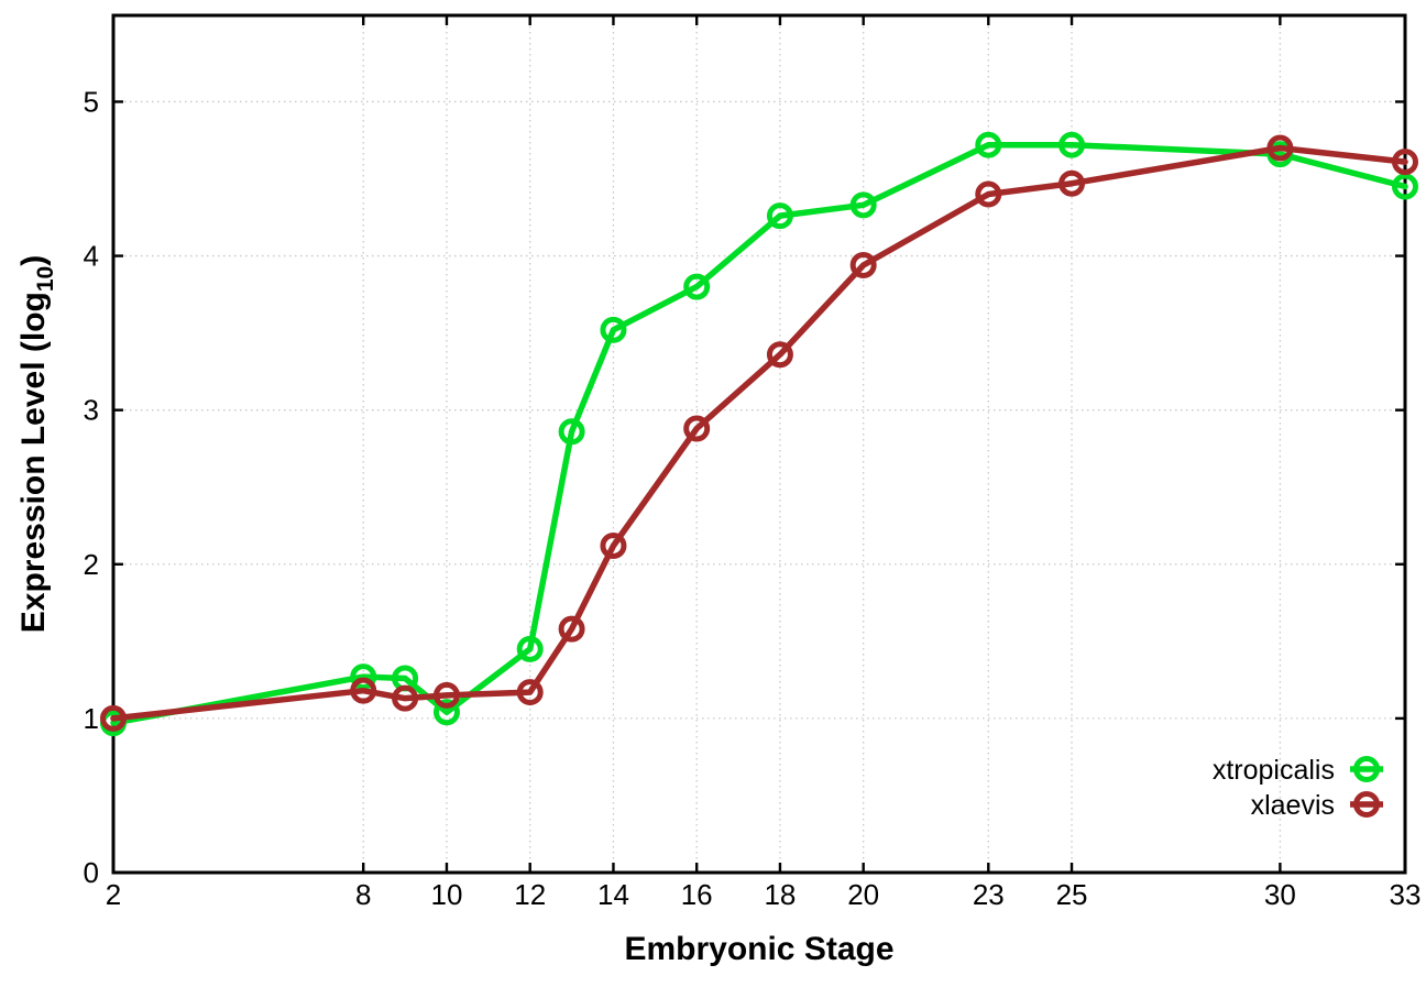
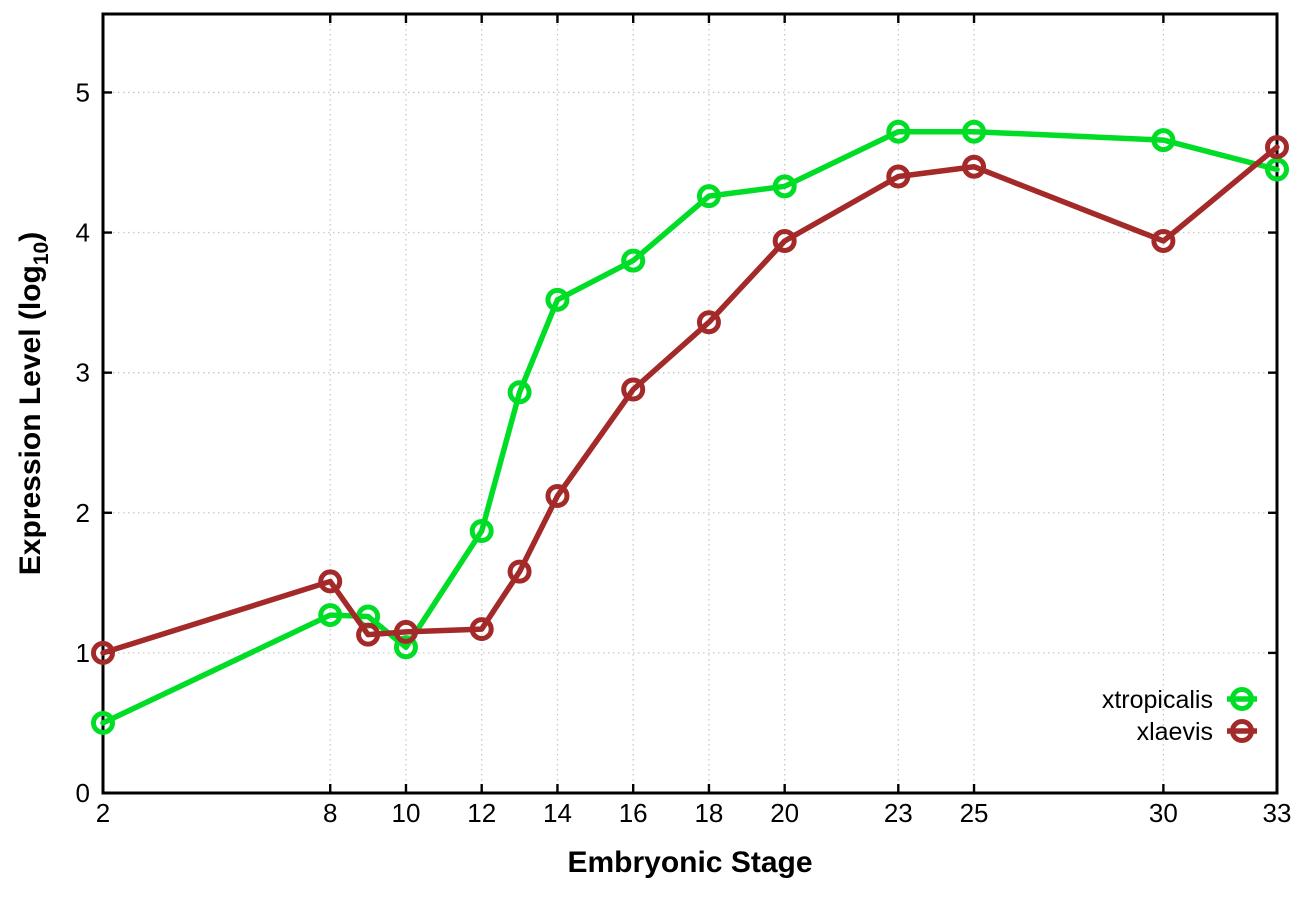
xtropicalis/2: 0.97 -> 0.50
xlaevis/8: 1.18 -> 1.51
xtropicalis/12: 1.45 -> 1.87
xlaevis/30: 4.70 -> 3.94
